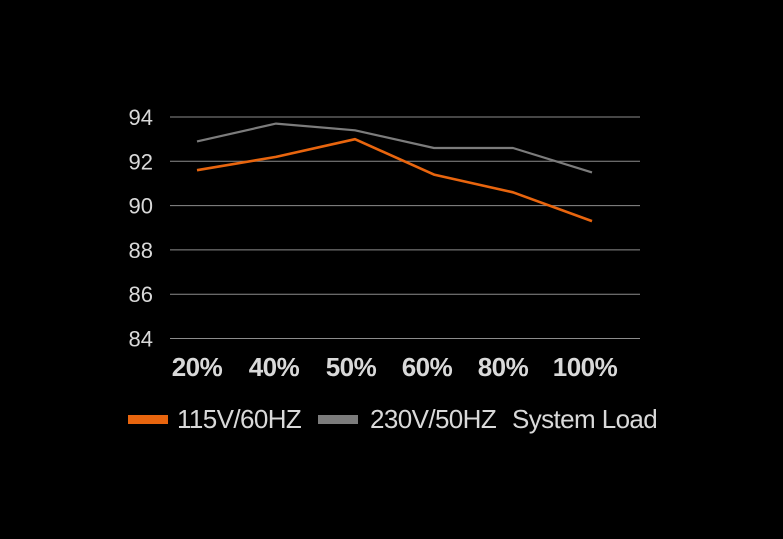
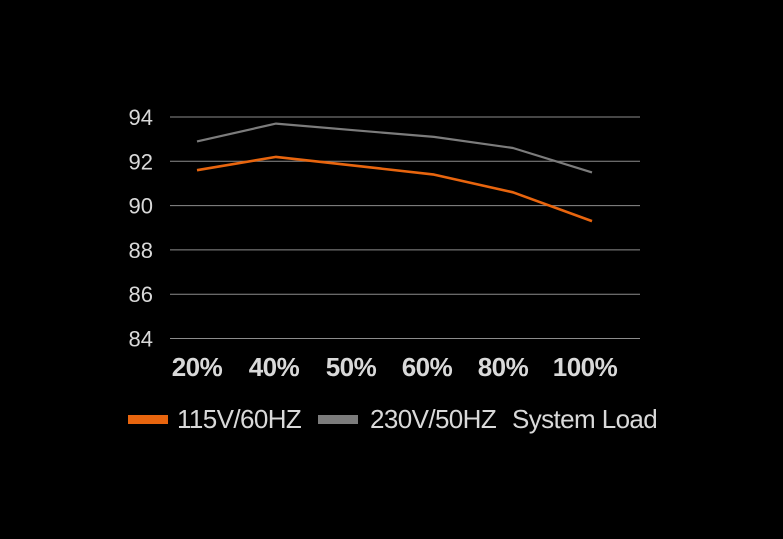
115V/60HZ/50%: 93.0 -> 91.8
230V/50HZ/60%: 92.6 -> 93.1
